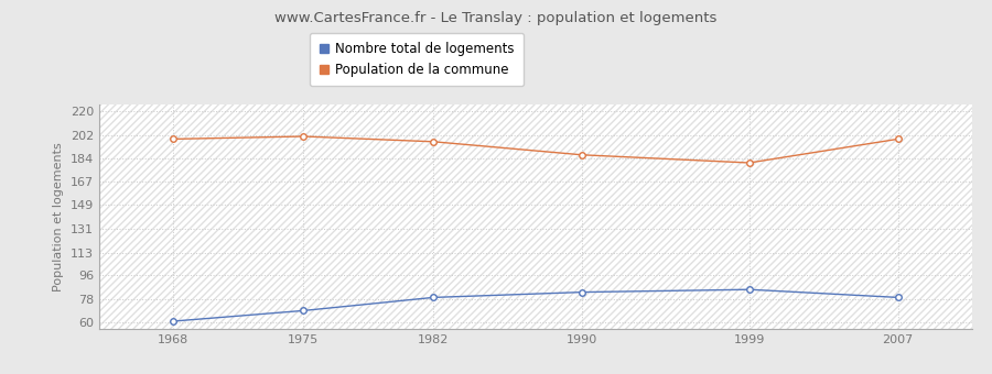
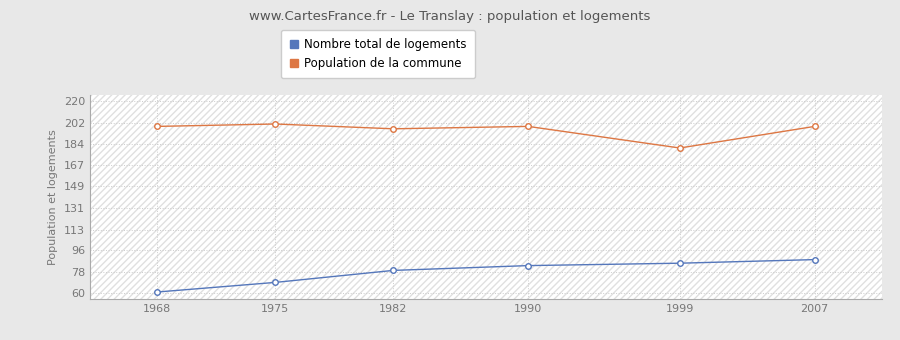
Population de la commune/1990: 187 -> 199
Nombre total de logements/2007: 79 -> 88
